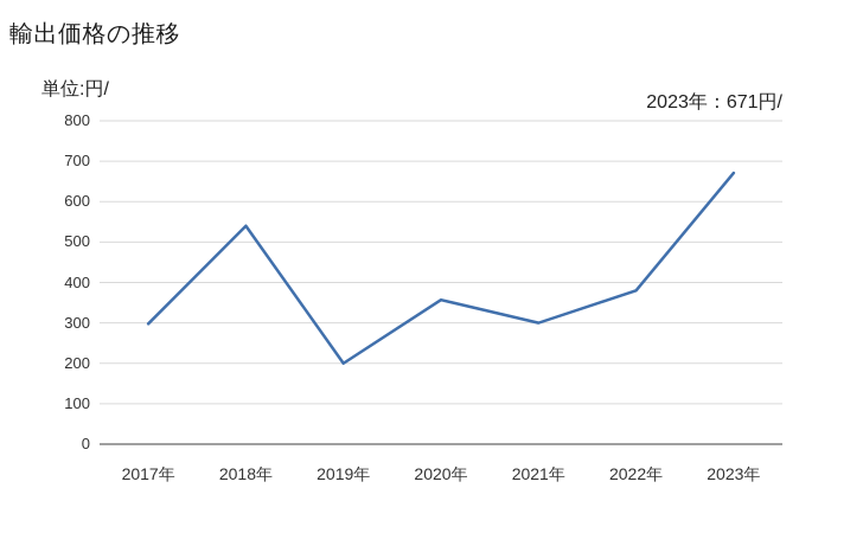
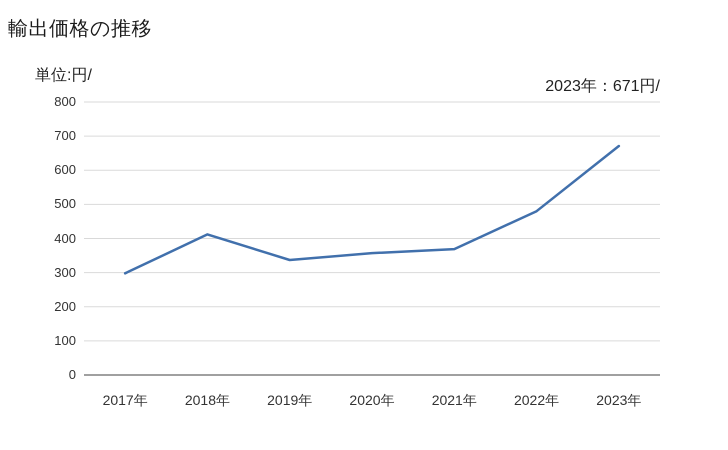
2018年: 540 -> 410
2019年: 200 -> 340
2021年: 300 -> 370
2022年: 380 -> 480
